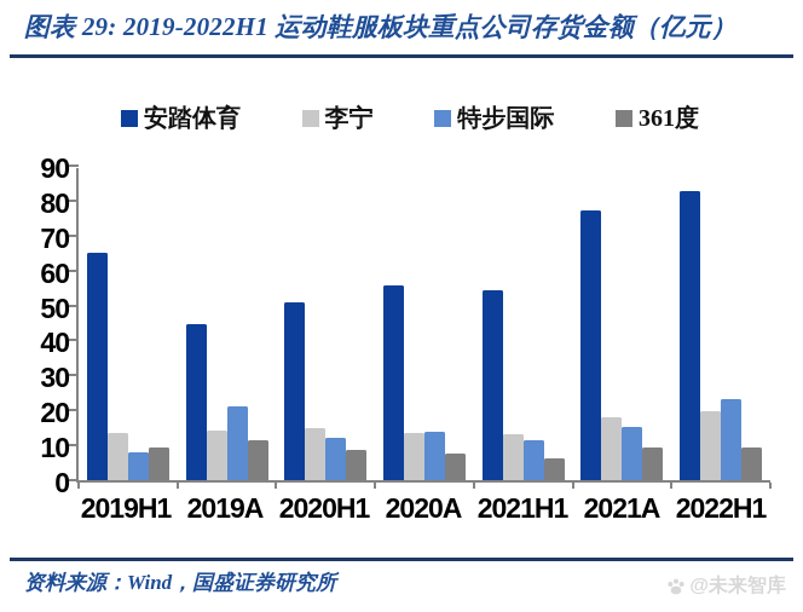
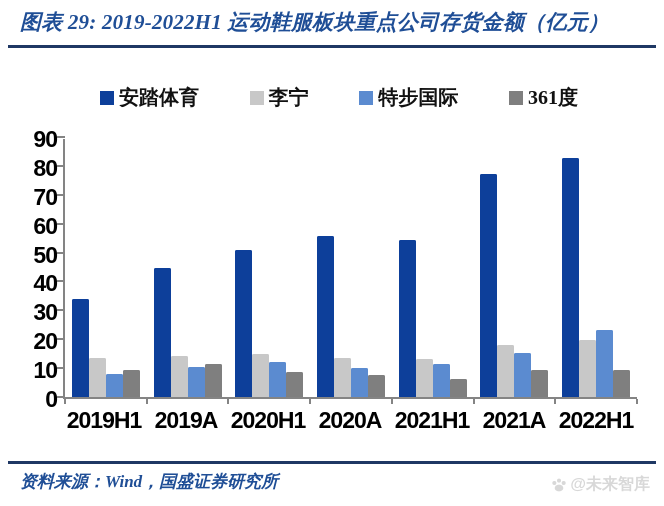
安踏体育/2019H1: 65 -> 34
特步国际/2019A: 21 -> 10
特步国际/2020A: 14 -> 10
